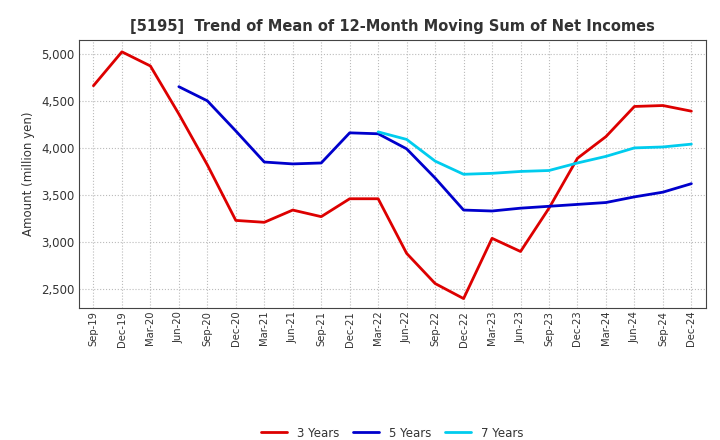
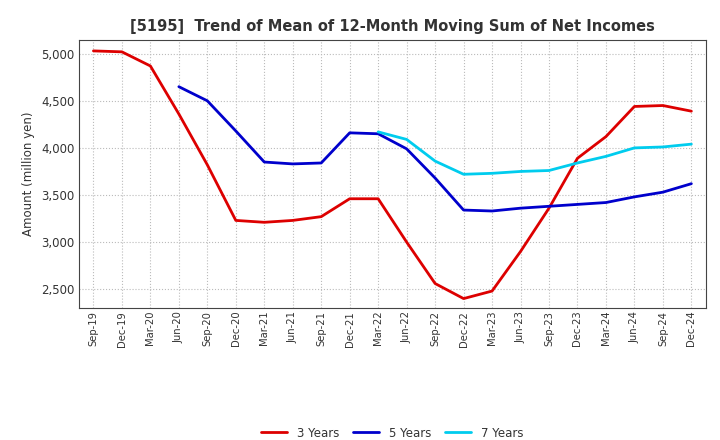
3 Years/Sep-19: 4,660 -> 5,030
3 Years/Jun-21: 3,340 -> 3,230
3 Years/Jun-22: 2,880 -> 3,000
3 Years/Mar-23: 3,040 -> 2,480
